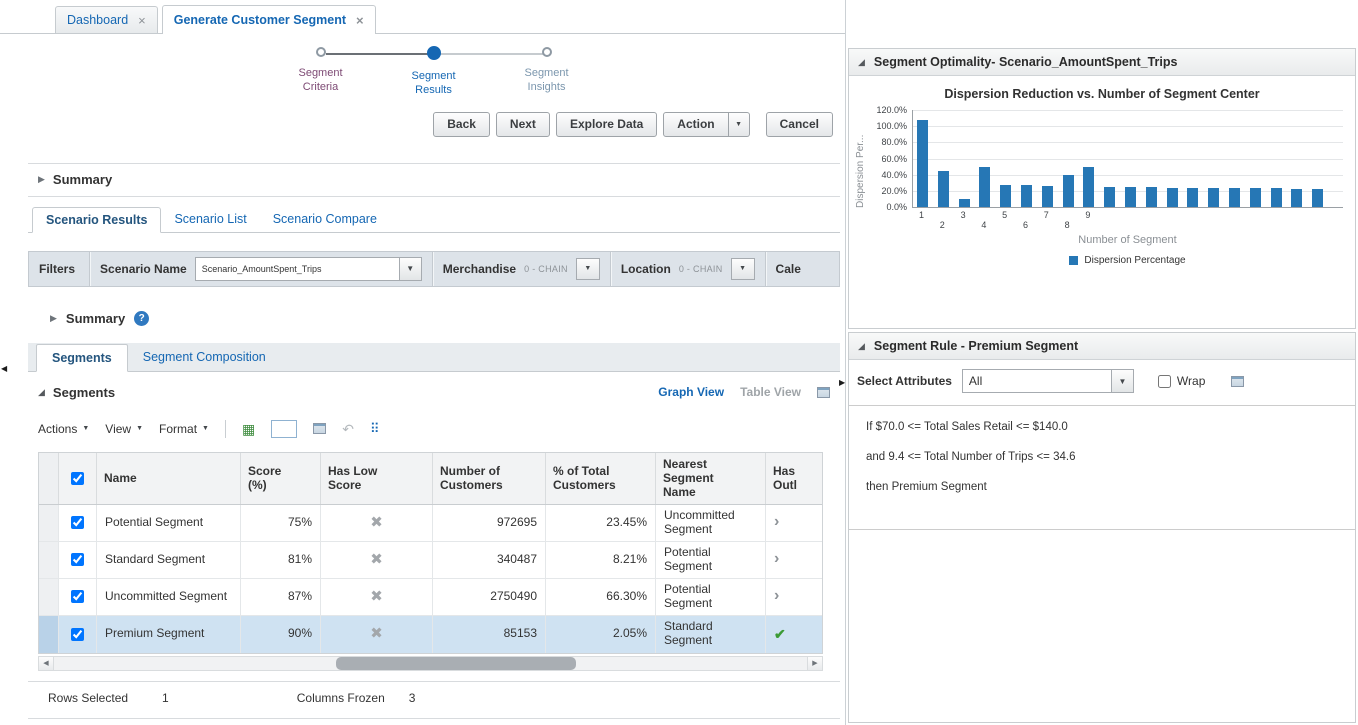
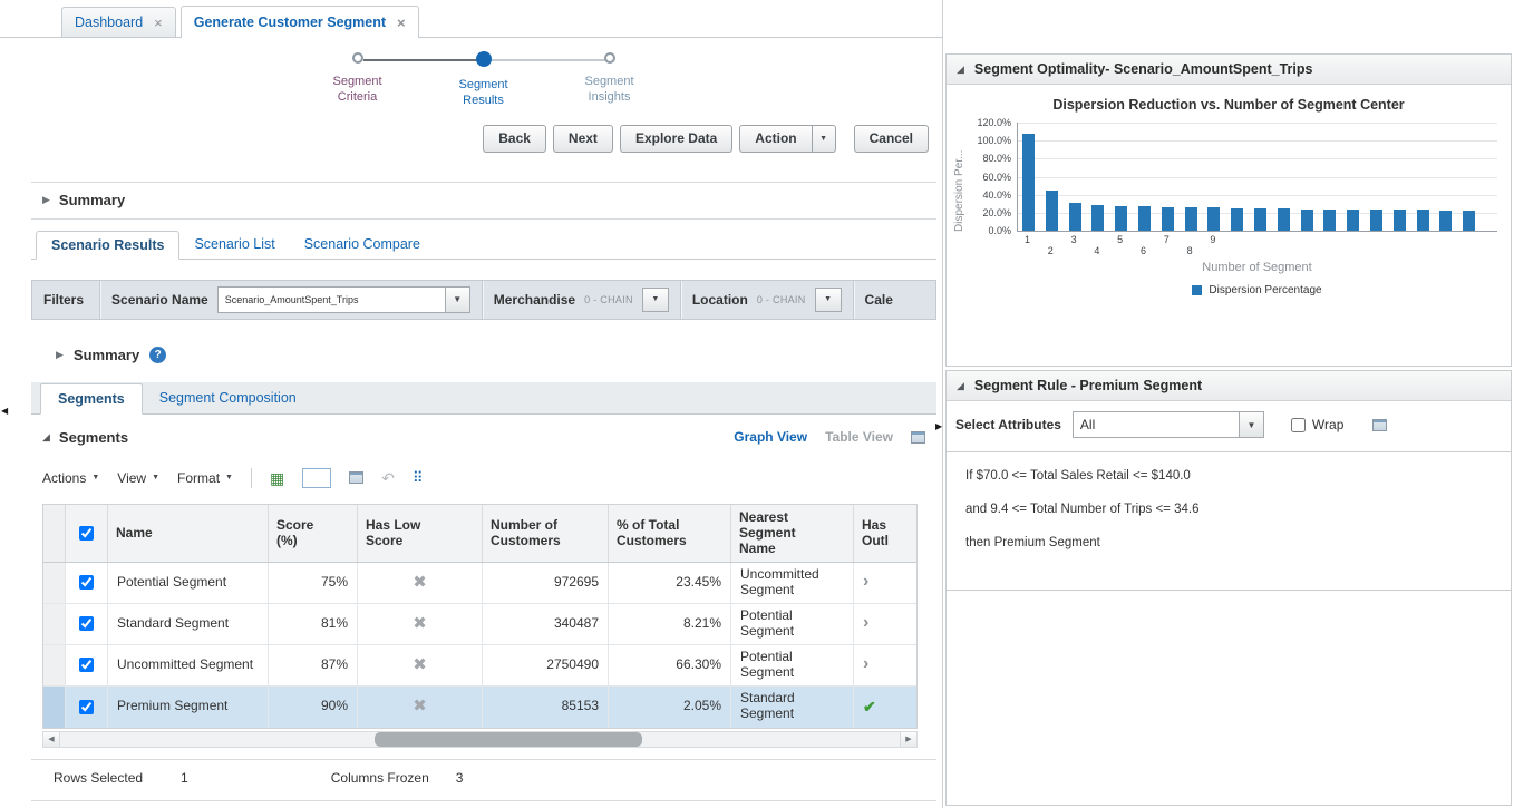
3: 10% -> 30%
4: 50% -> 30%
8: 40% -> 30%
9: 50% -> 30%
